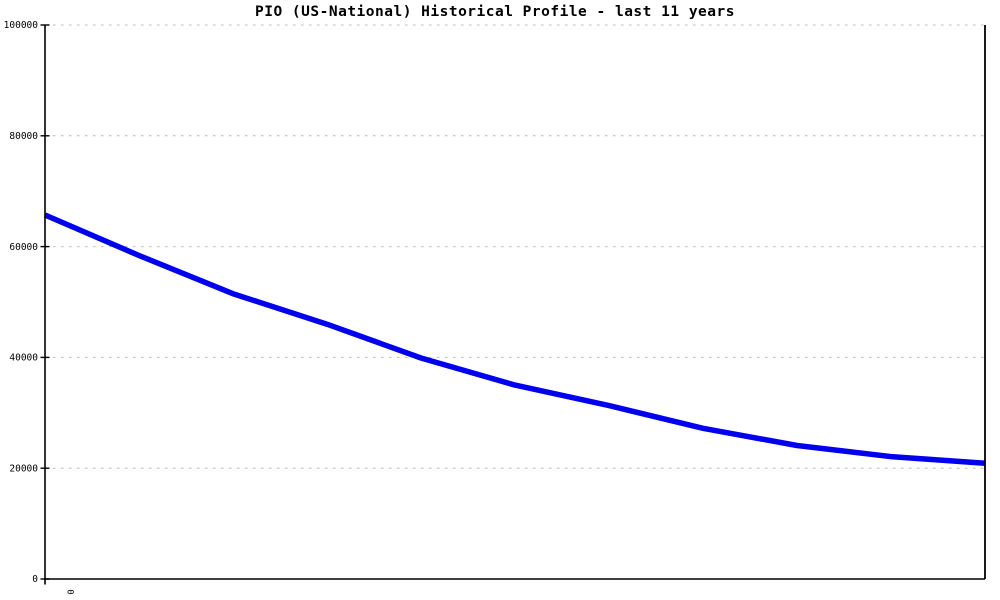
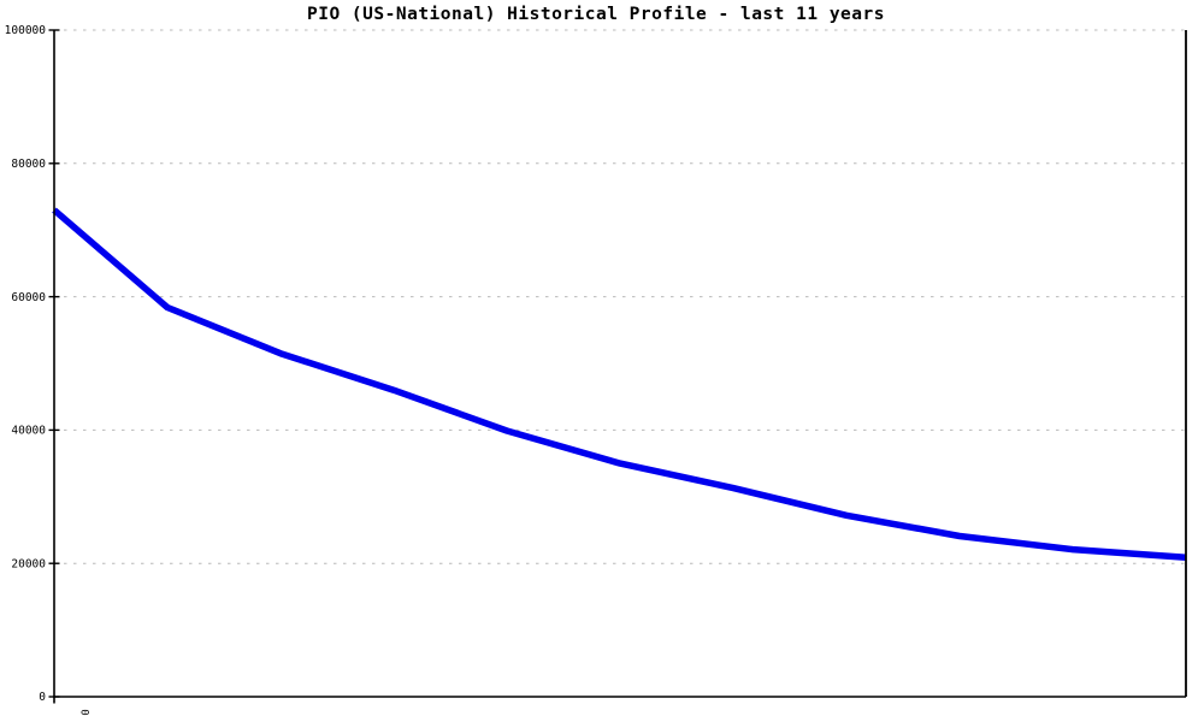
0: 66000 -> 73000
